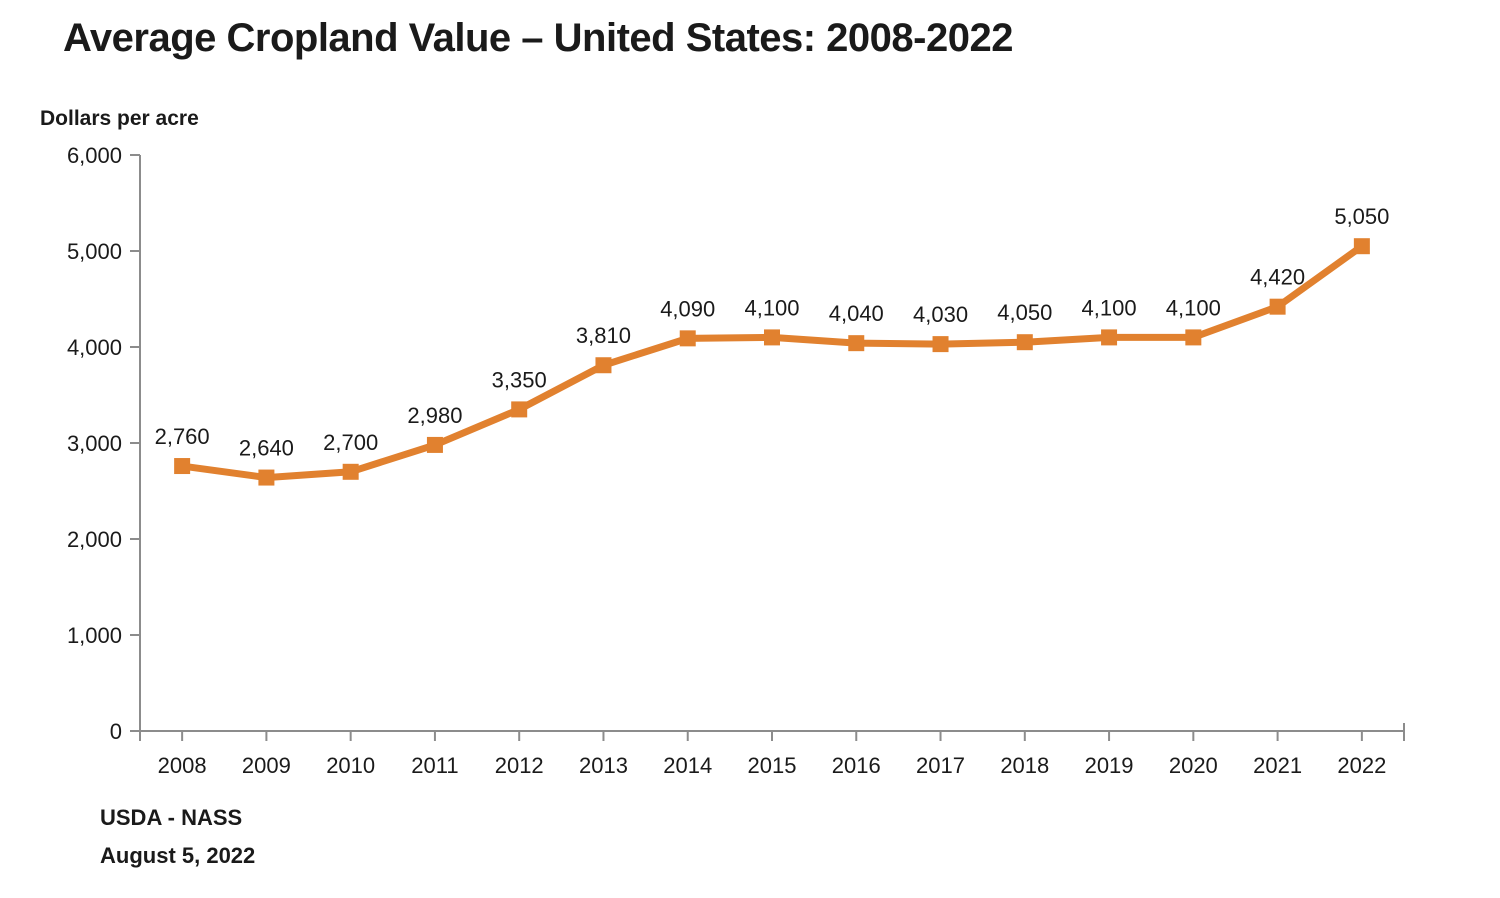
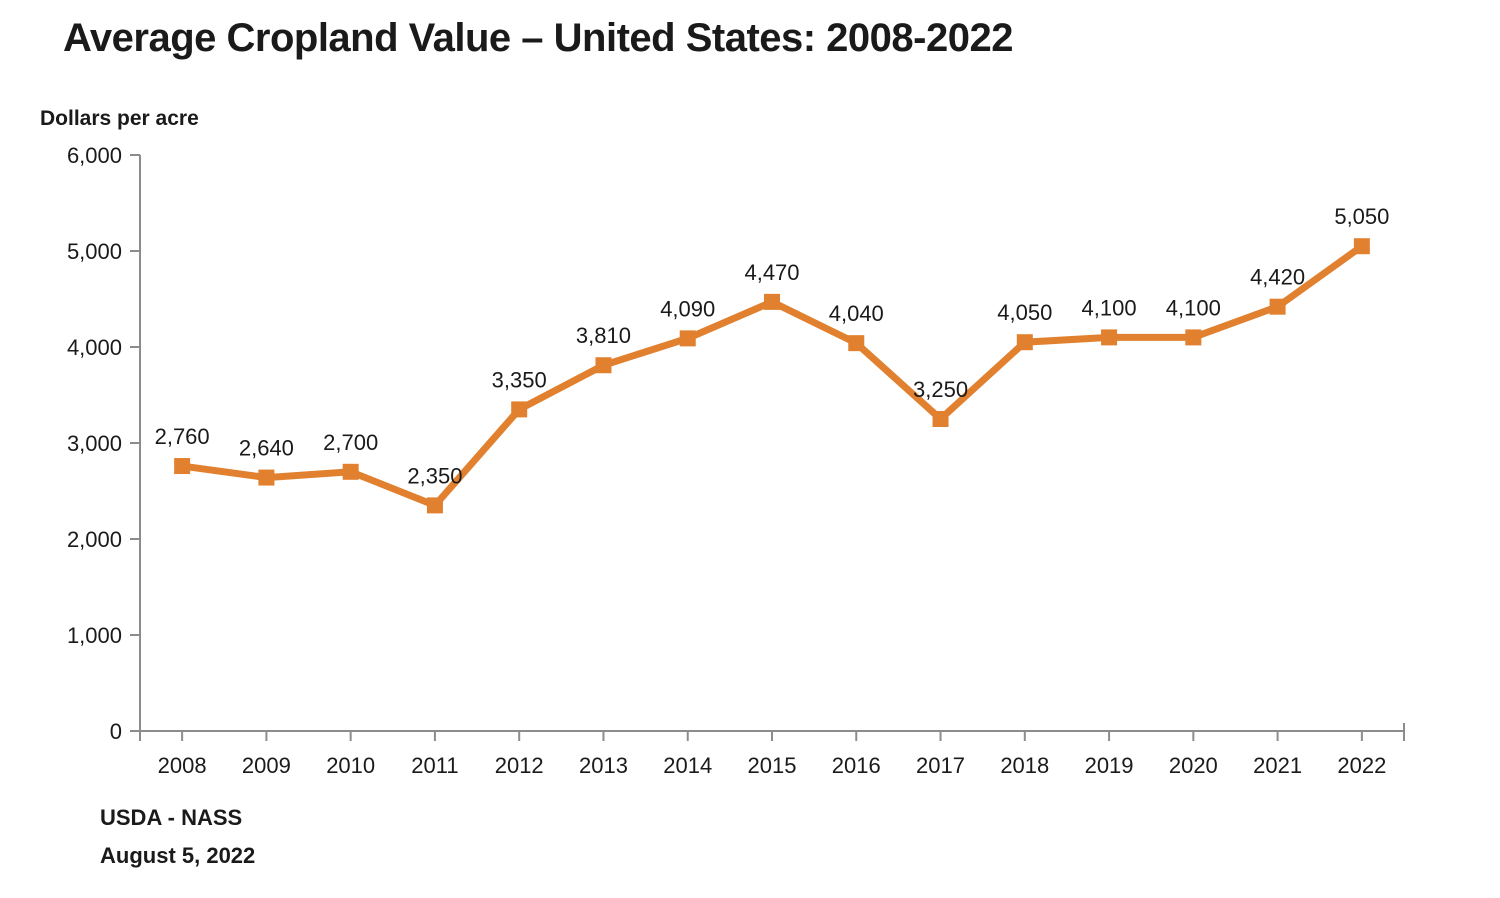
2011: 2,980 -> 2,350
2015: 4,100 -> 4,470
2017: 4,030 -> 3,250
